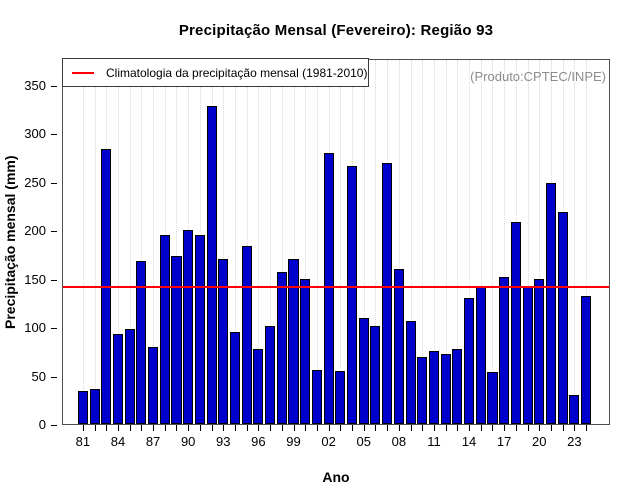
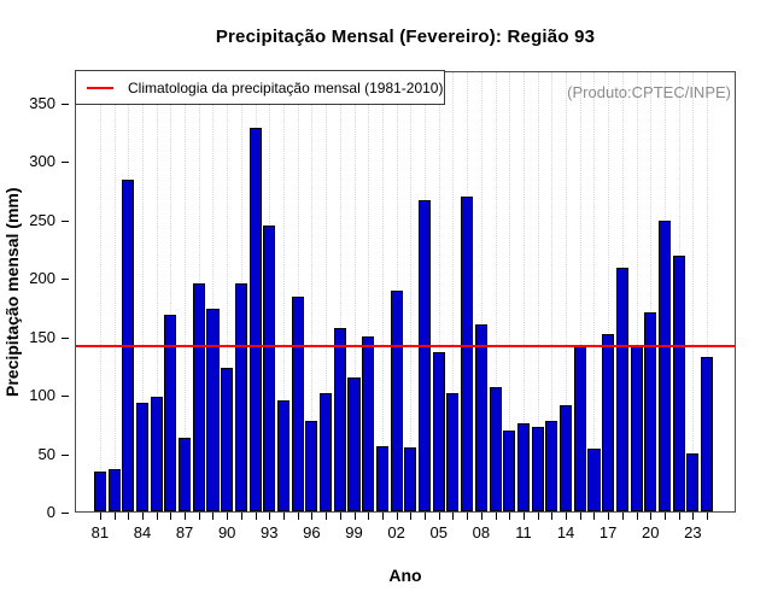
87: 80 -> 60
90: 200 -> 120
93: 170 -> 240
99: 170 -> 120
02: 280 -> 190
05: 110 -> 140
14: 130 -> 90
20: 150 -> 170
23: 30 -> 50
